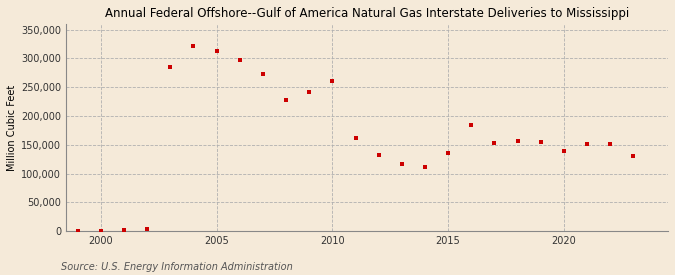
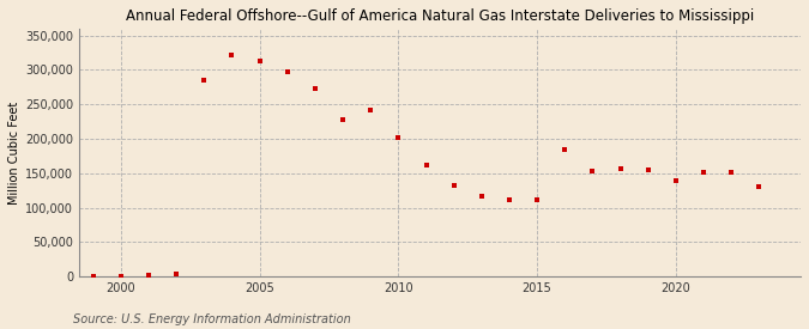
2010: 260,000 -> 202,000
2015: 135,000 -> 112,000
